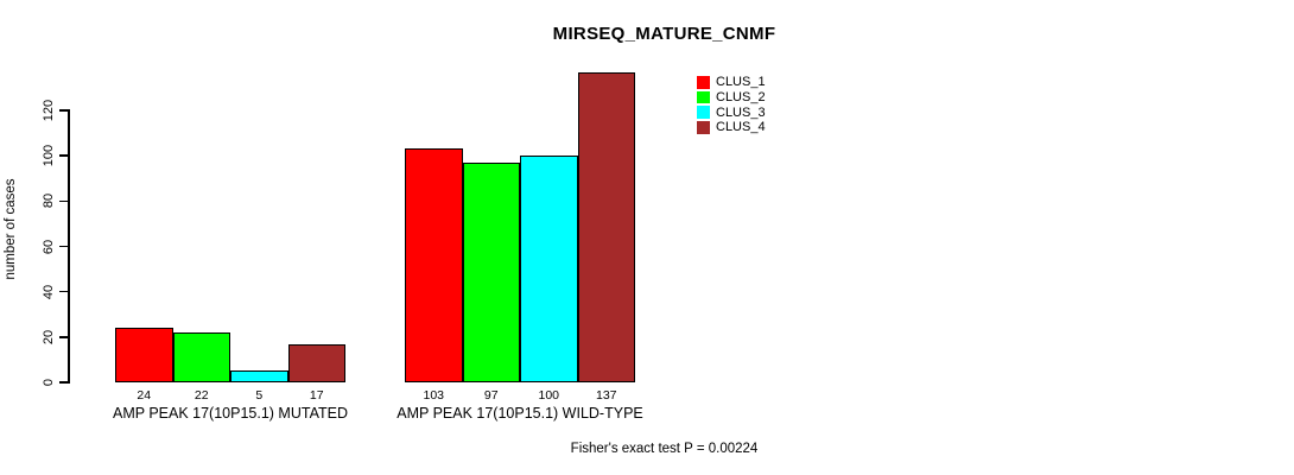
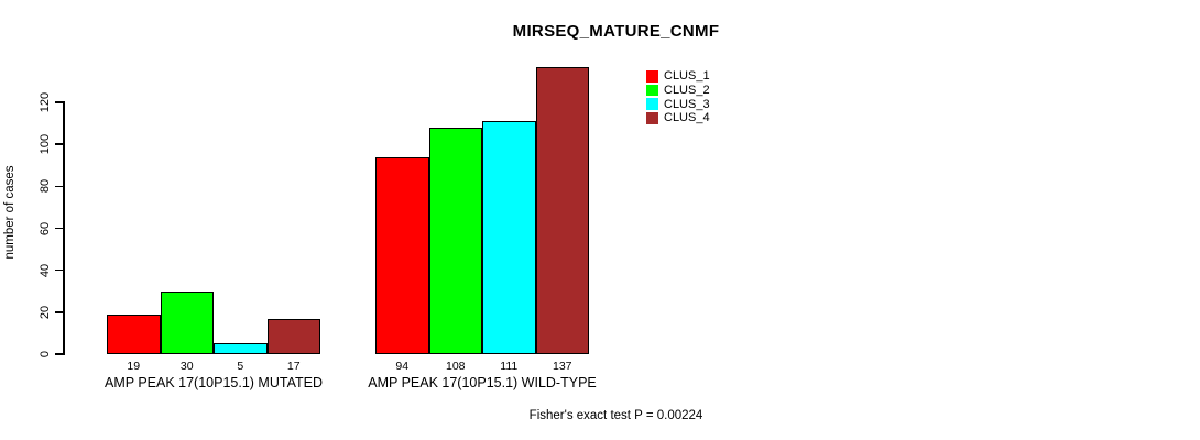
CLUS_1/AMP PEAK 17(10P15.1) MUTATED: 24 -> 19
CLUS_2/AMP PEAK 17(10P15.1) MUTATED: 22 -> 30
CLUS_1/AMP PEAK 17(10P15.1) WILD-TYPE: 103 -> 94
CLUS_2/AMP PEAK 17(10P15.1) WILD-TYPE: 97 -> 108
CLUS_3/AMP PEAK 17(10P15.1) WILD-TYPE: 100 -> 111
